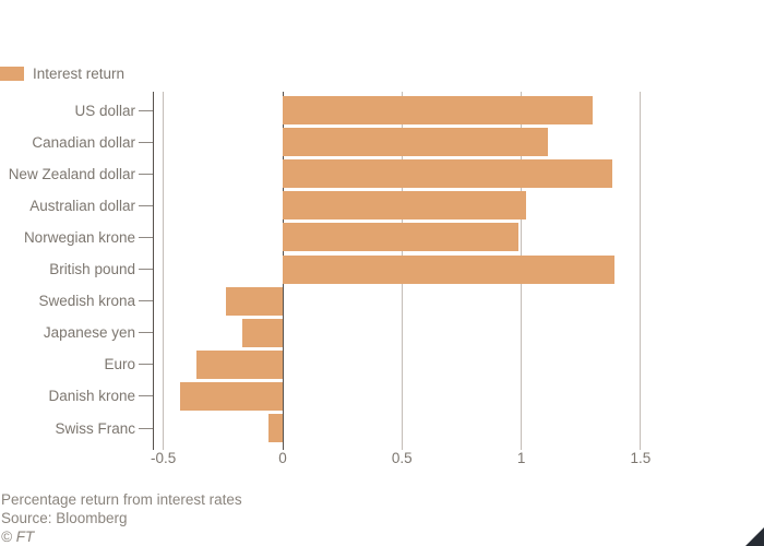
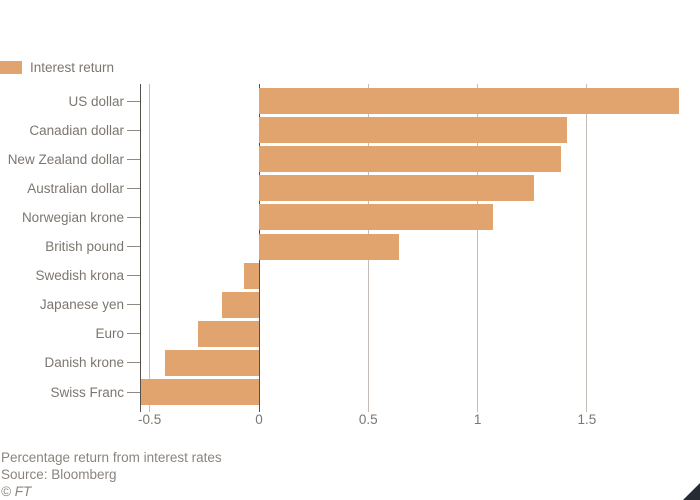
US dollar: 1.30 -> 1.92
Canadian dollar: 1.11 -> 1.41
Australian dollar: 1.02 -> 1.26
Norwegian krone: 0.99 -> 1.07
British pound: 1.39 -> 0.64
Swedish krona: -0.24 -> -0.07
Euro: -0.36 -> -0.28
Swiss Franc: -0.06 -> -0.54
